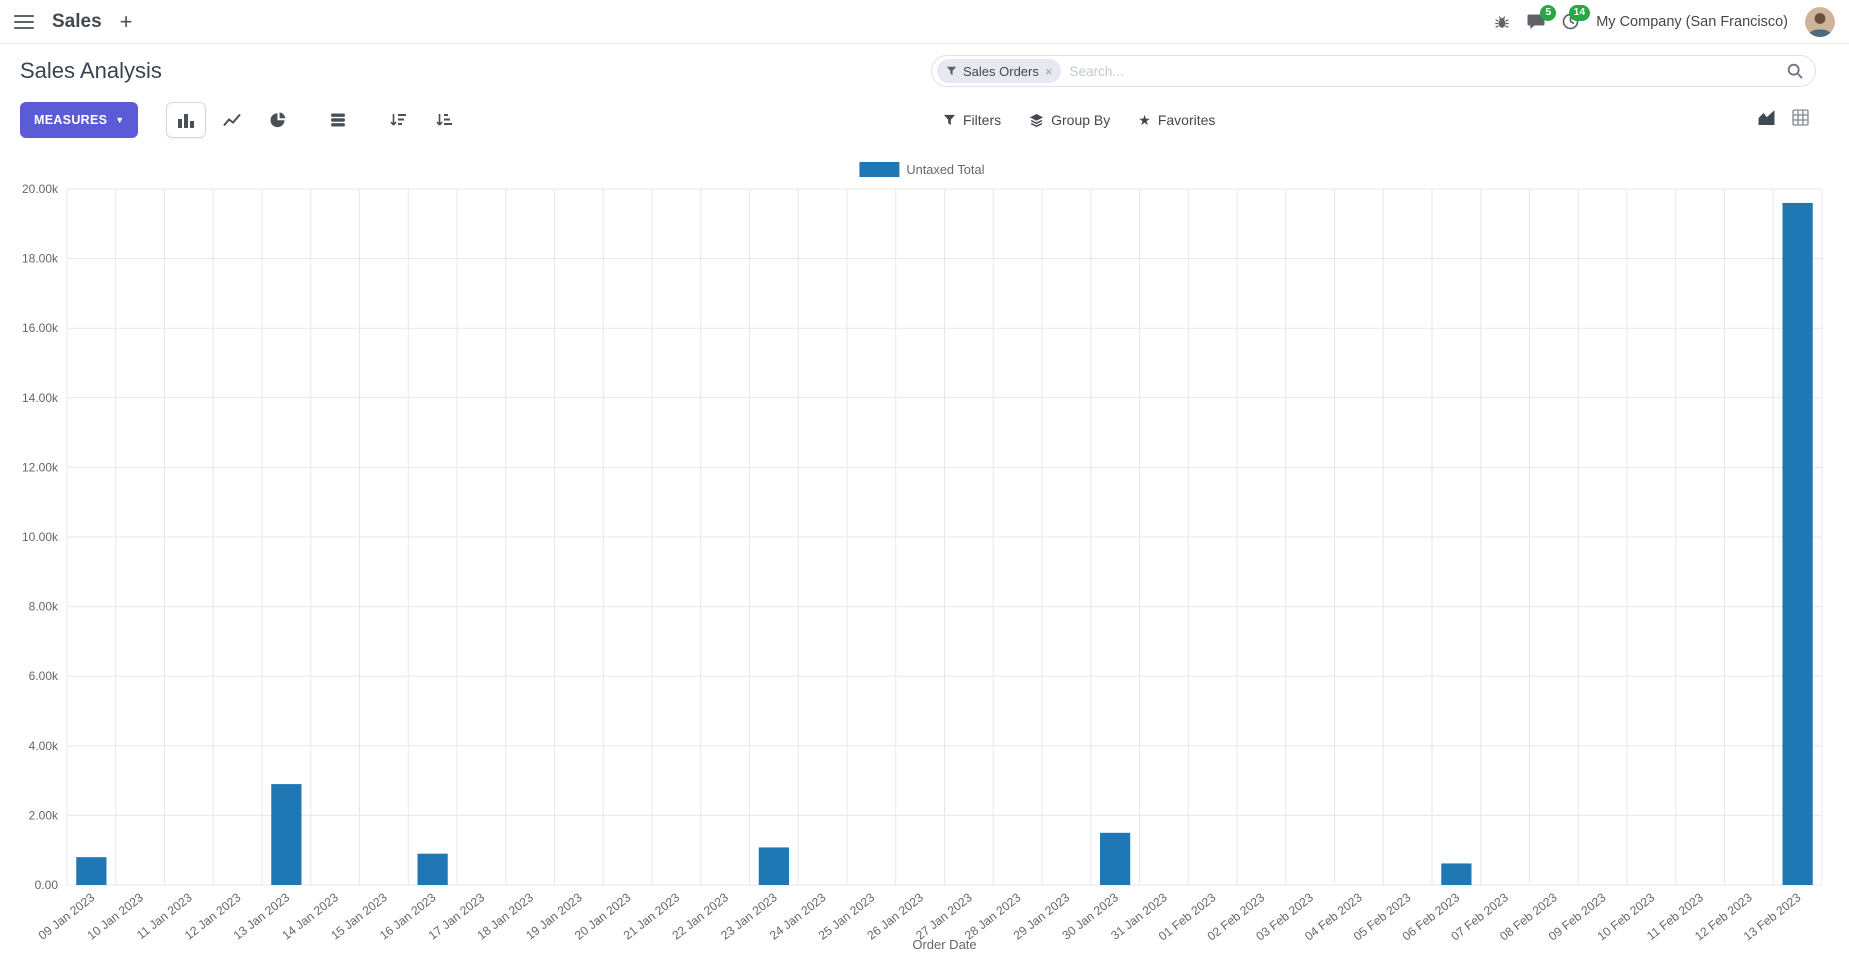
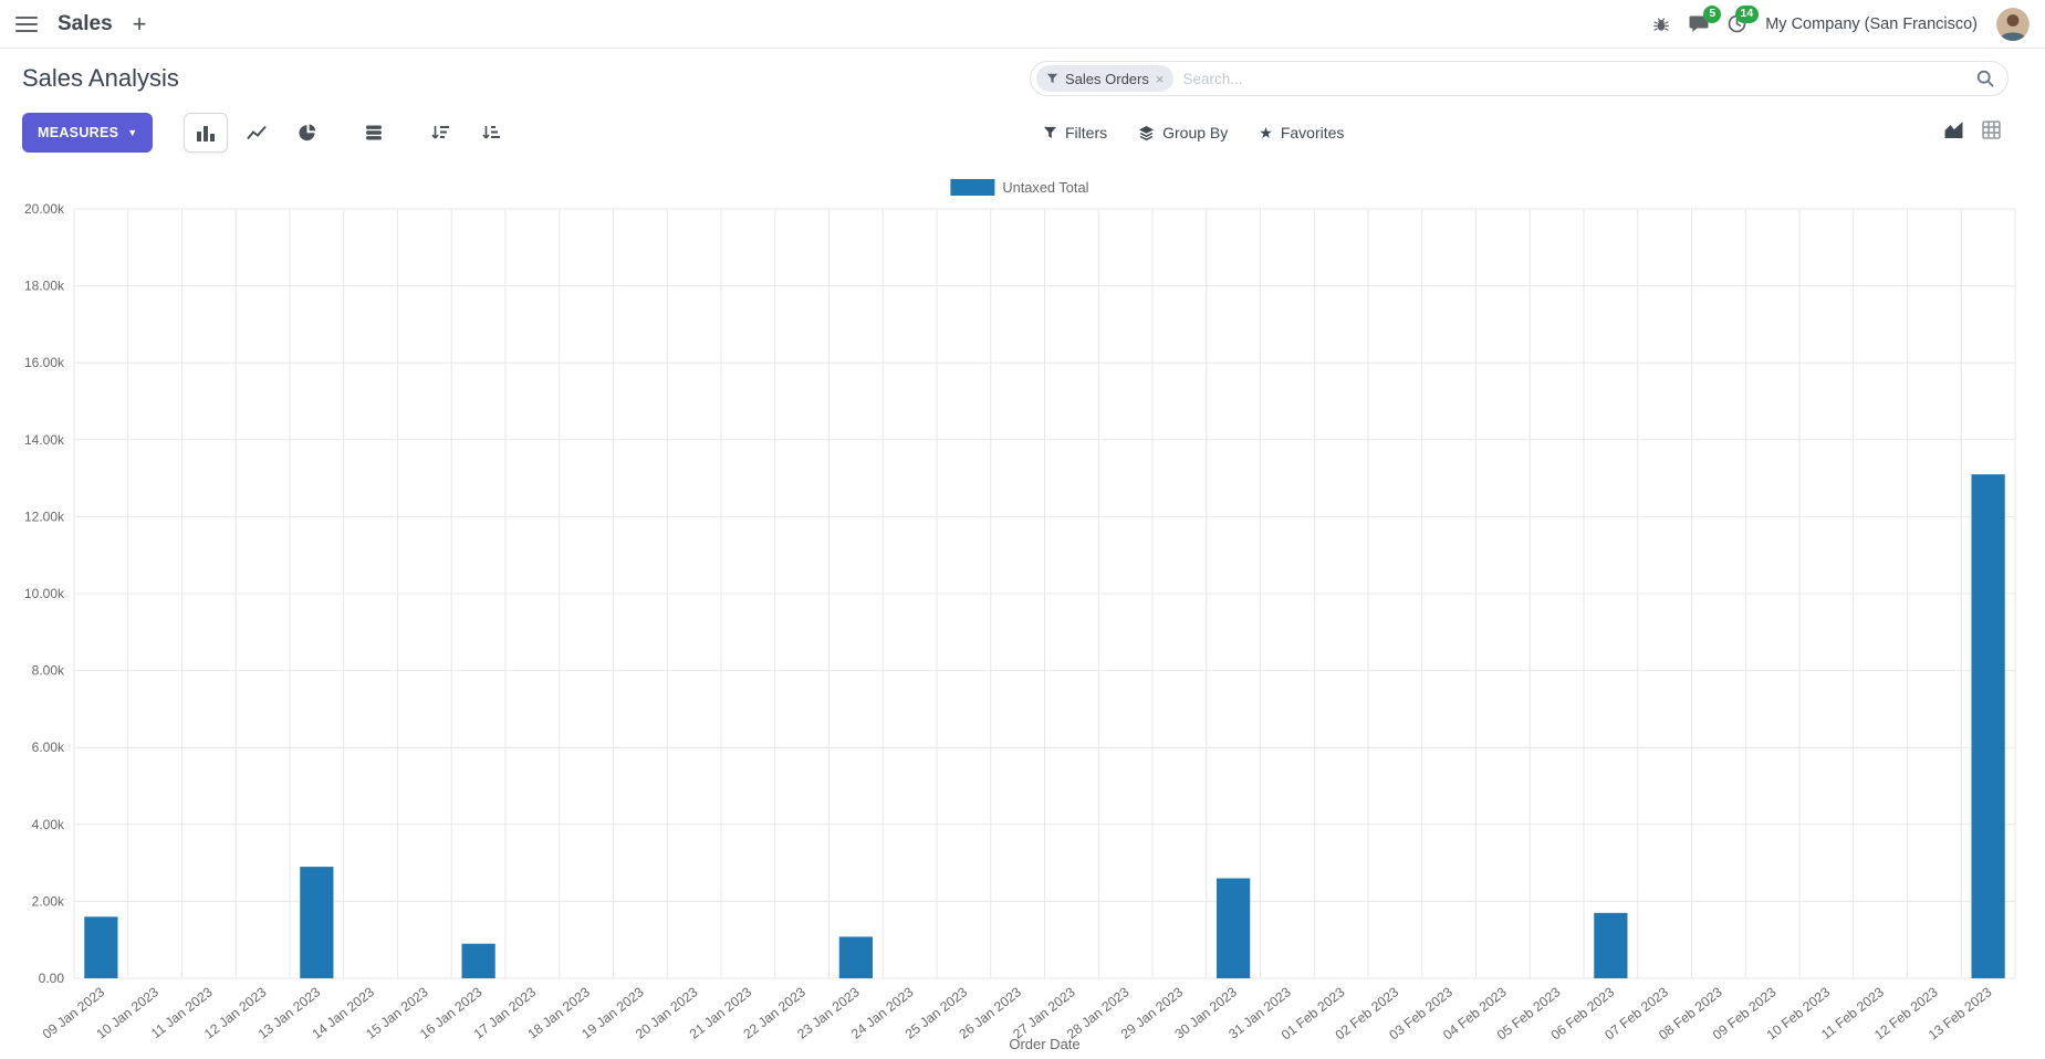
09 Jan 2023: 0.8k -> 1.6k
30 Jan 2023: 1.5k -> 2.6k
06 Feb 2023: 0.6k -> 1.7k
13 Feb 2023: 19.6k -> 13.1k
